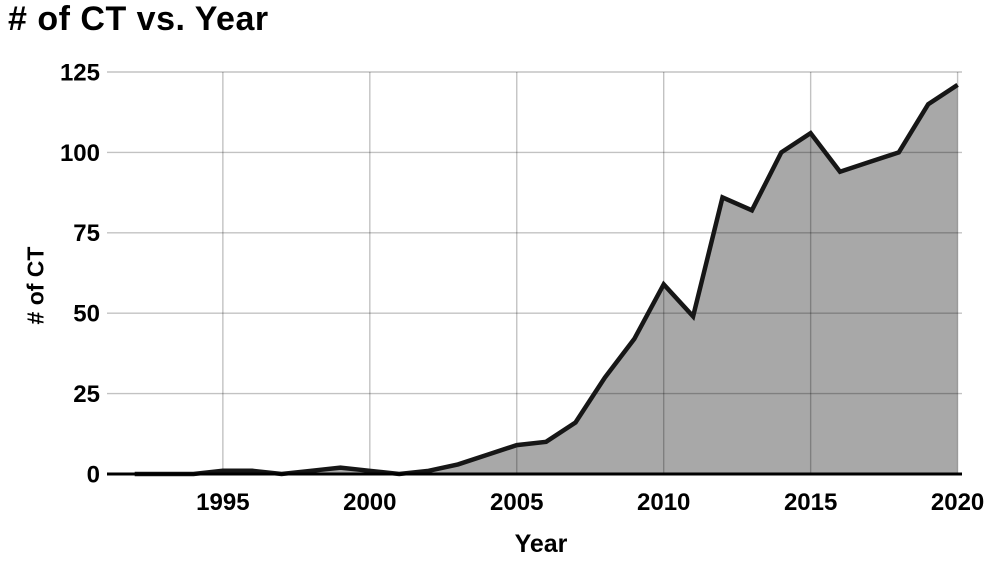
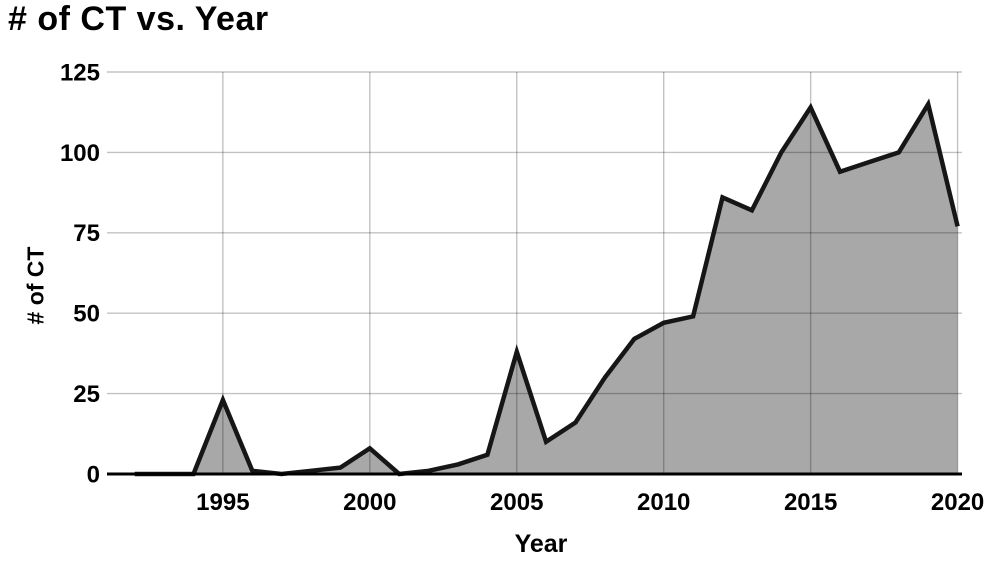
1995: 1 -> 23
2000: 1 -> 8
2005: 9 -> 38
2010: 59 -> 47
2015: 106 -> 114
2020: 121 -> 77
